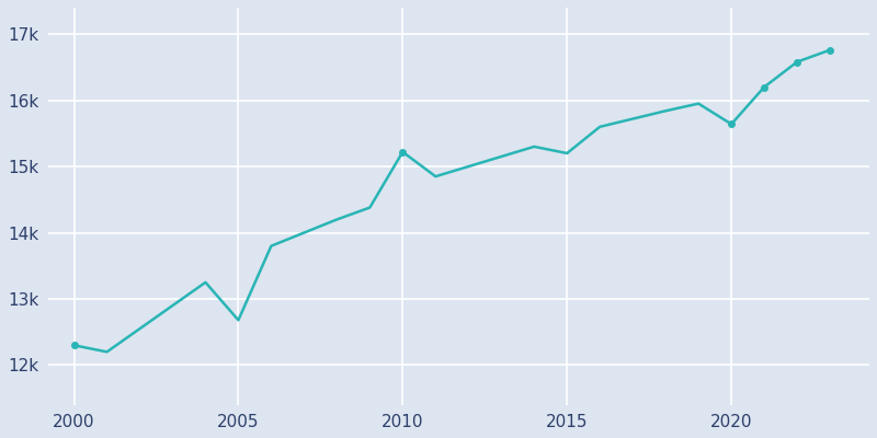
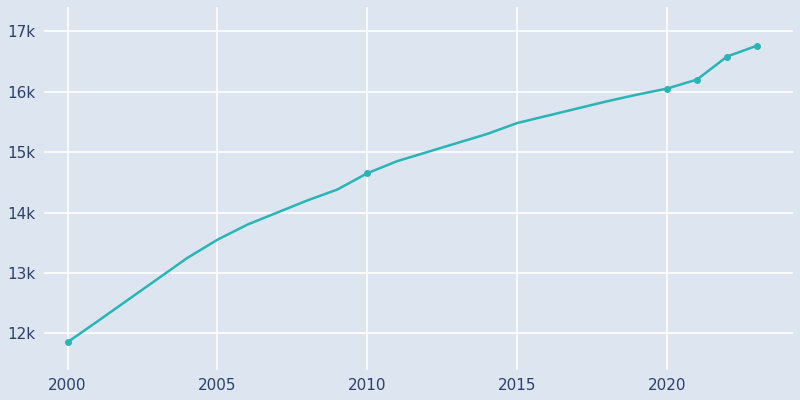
2000: 12.30k -> 11.85k
2005: 12.68k -> 13.55k
2010: 15.22k -> 14.65k
2015: 15.20k -> 15.48k
2020: 15.64k -> 16.05k
